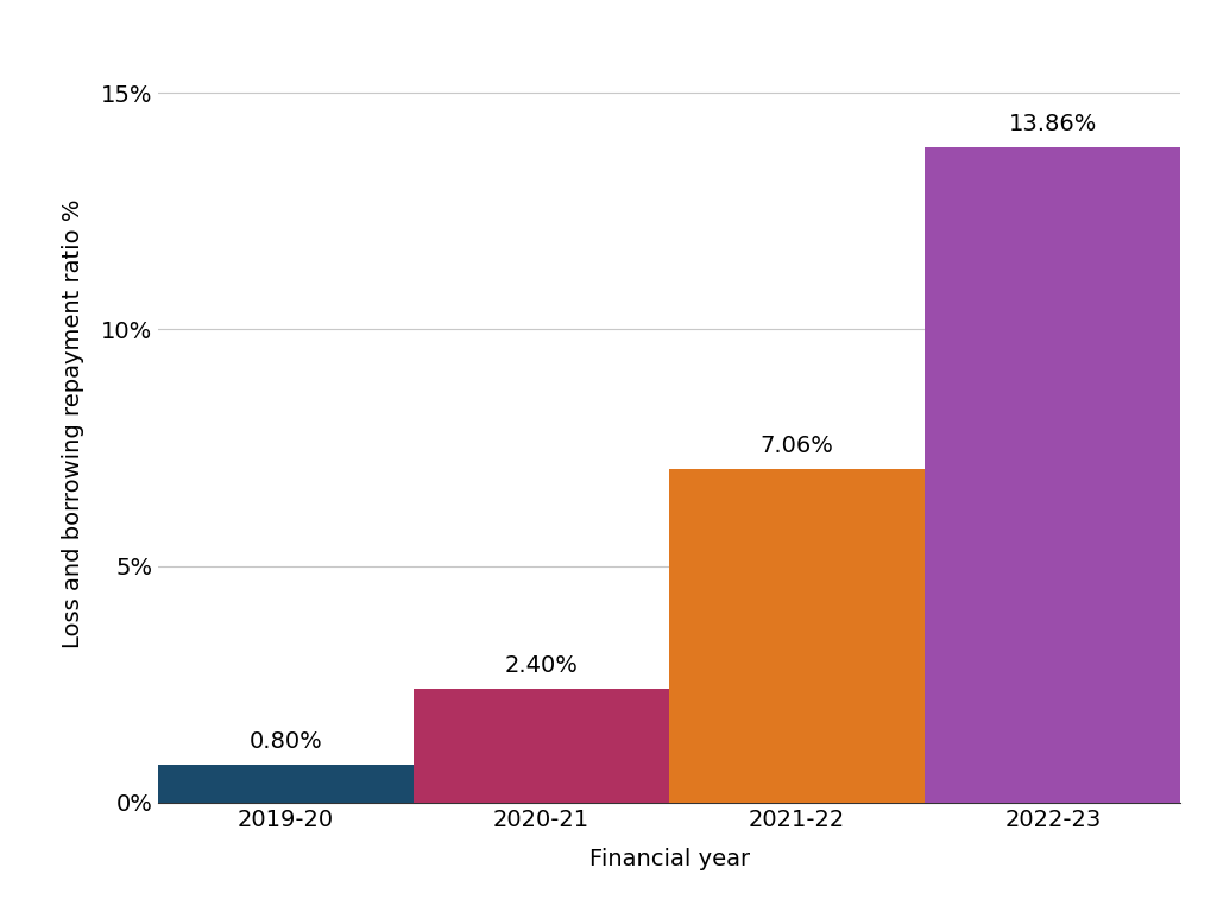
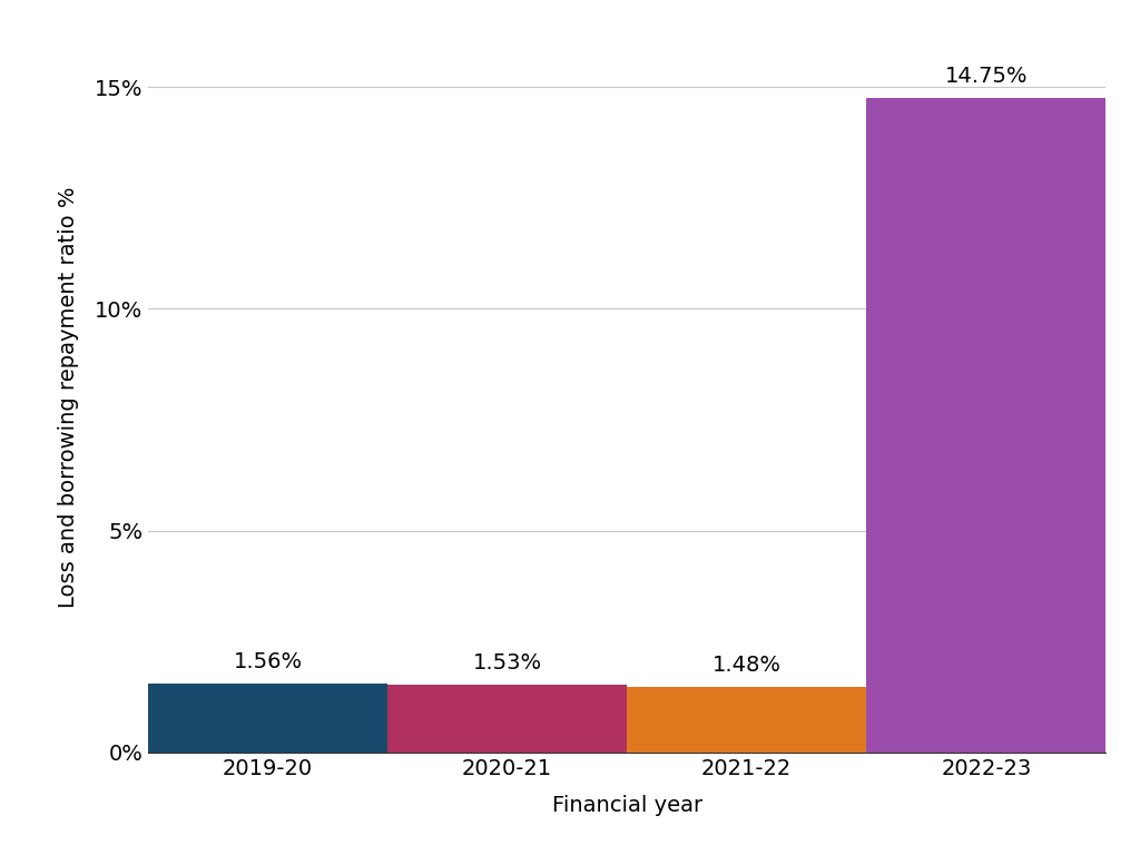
2019-20: 0.80% -> 1.56%
2020-21: 2.40% -> 1.53%
2021-22: 7.06% -> 1.48%
2022-23: 13.86% -> 14.75%
